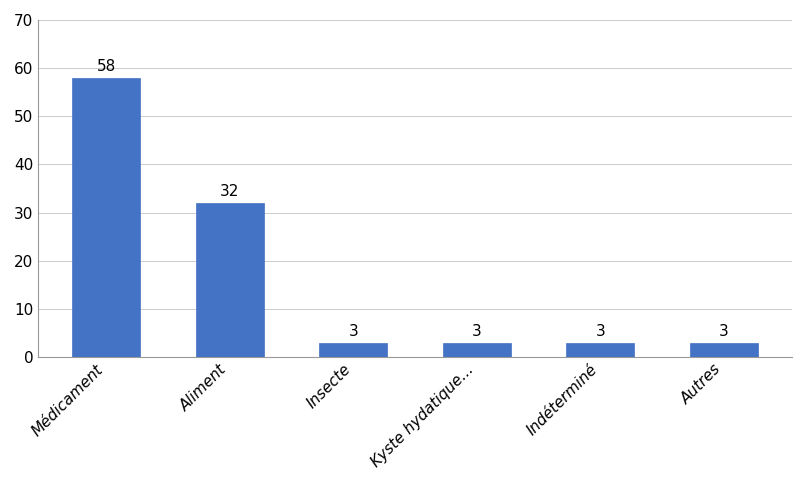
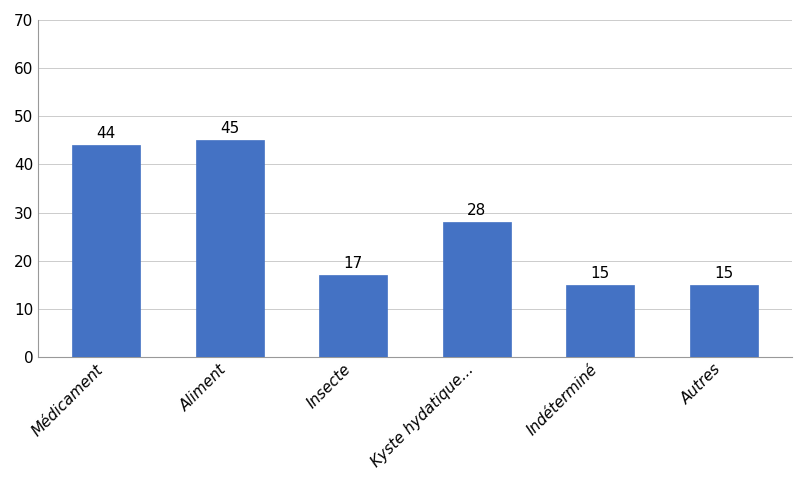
Médicament: 58 -> 44
Aliment: 32 -> 45
Insecte: 3 -> 17
Kyste hydatique...: 3 -> 28
Indéterminé: 3 -> 15
Autres: 3 -> 15
